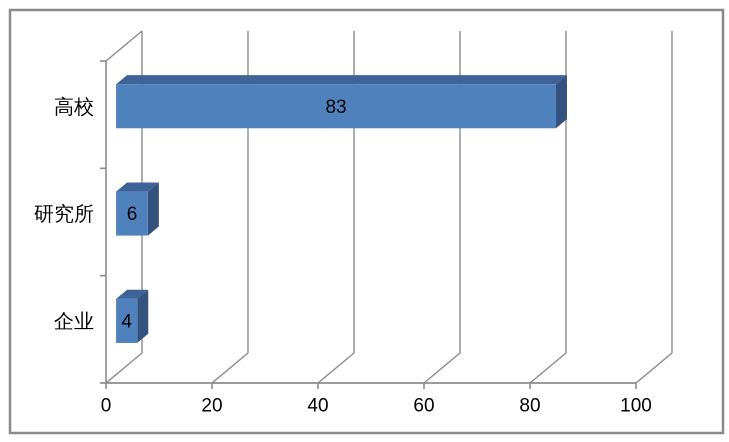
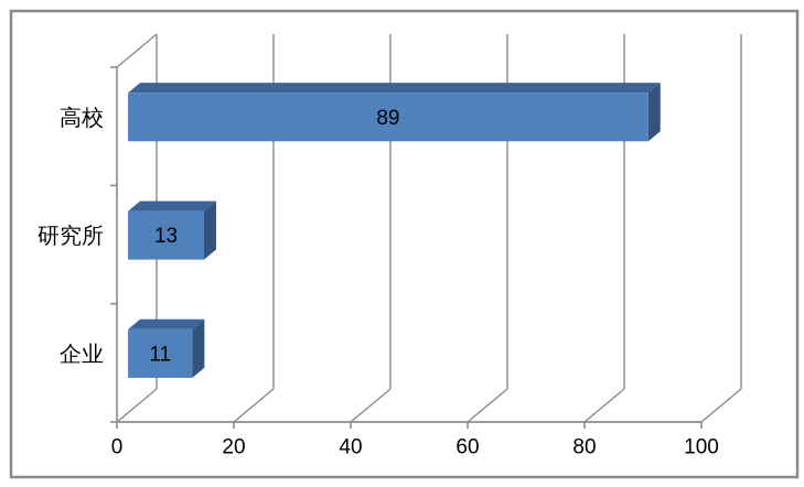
高校: 83 -> 89
研究所: 6 -> 13
企业: 4 -> 11
